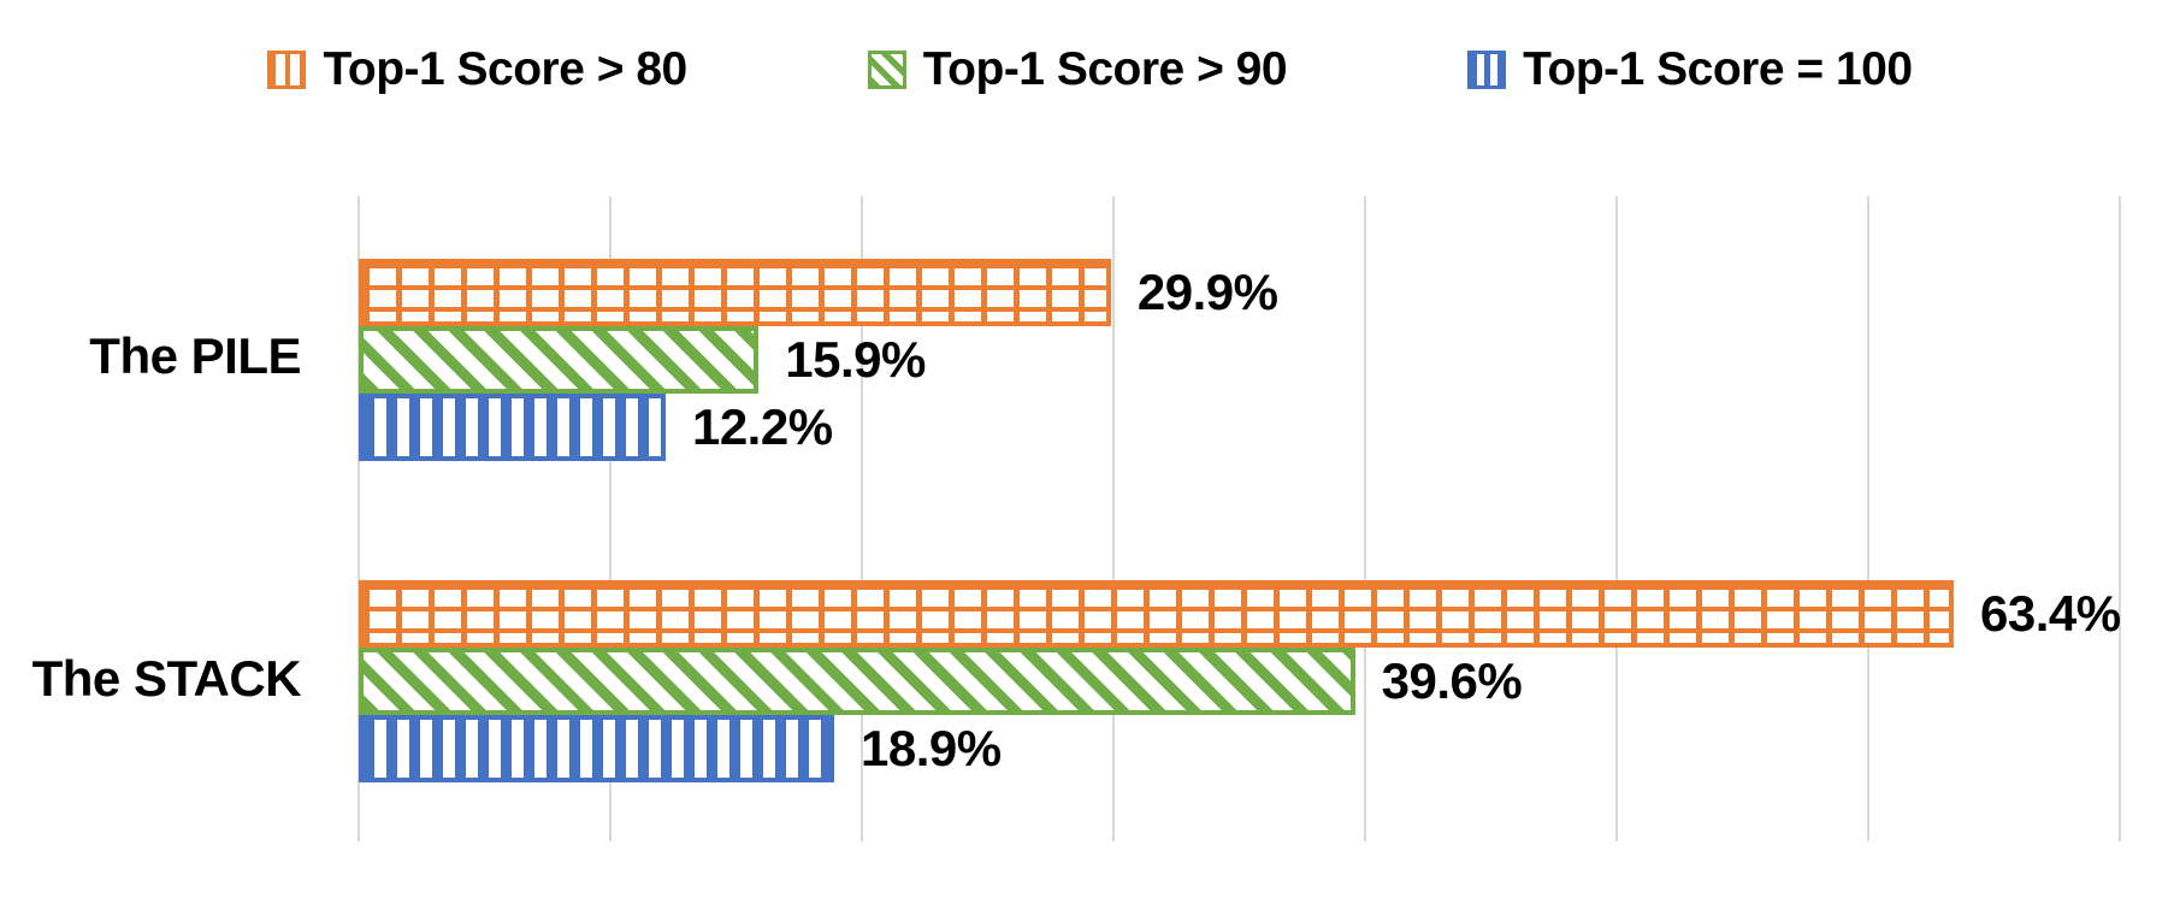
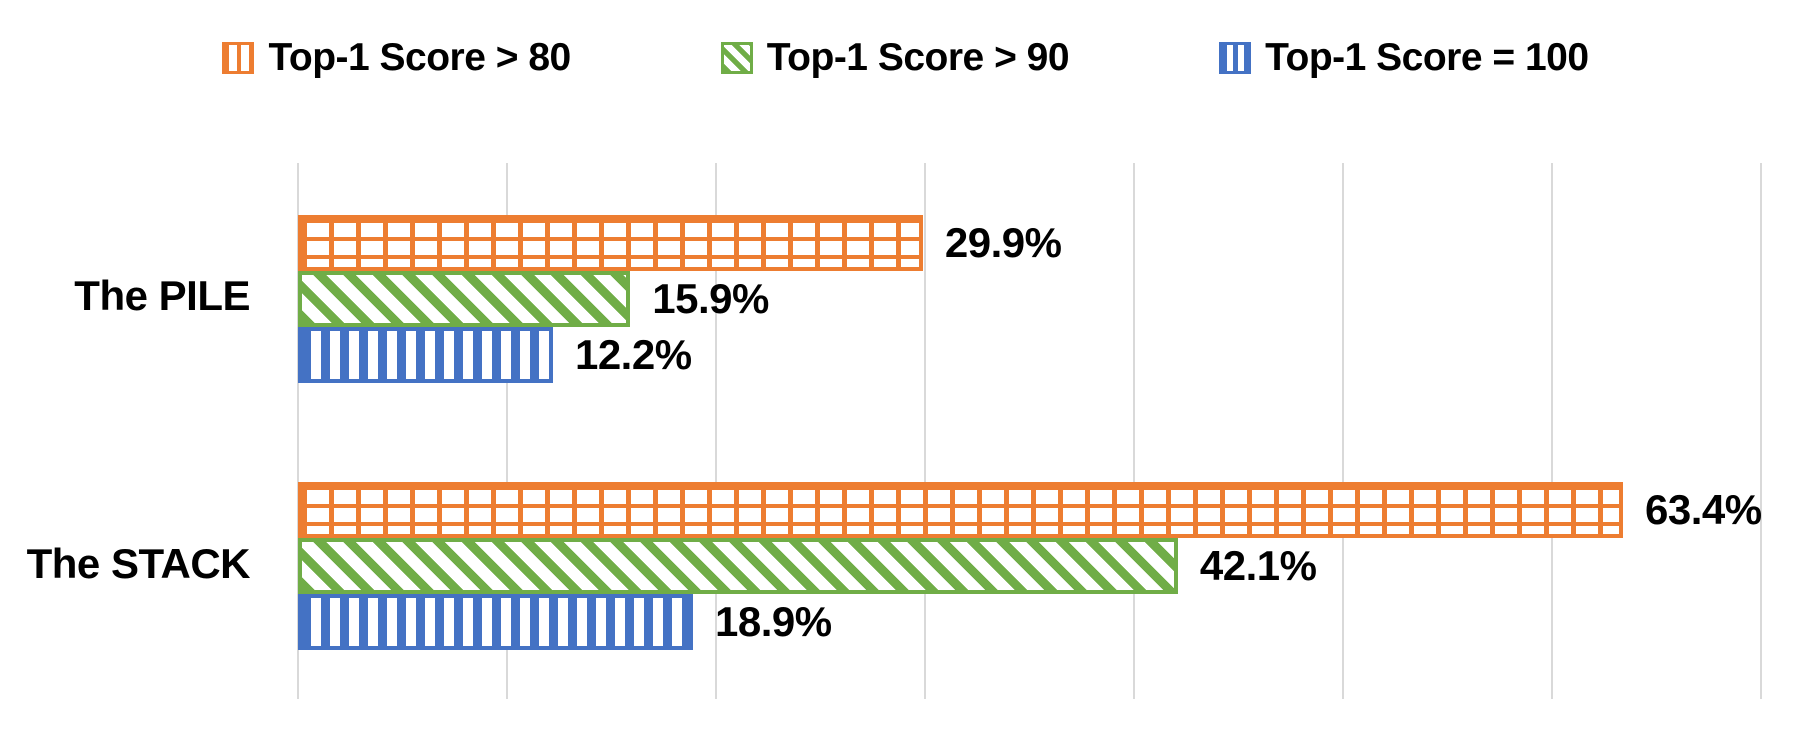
Top-1 Score > 90/The STACK: 39.6% -> 42.1%
